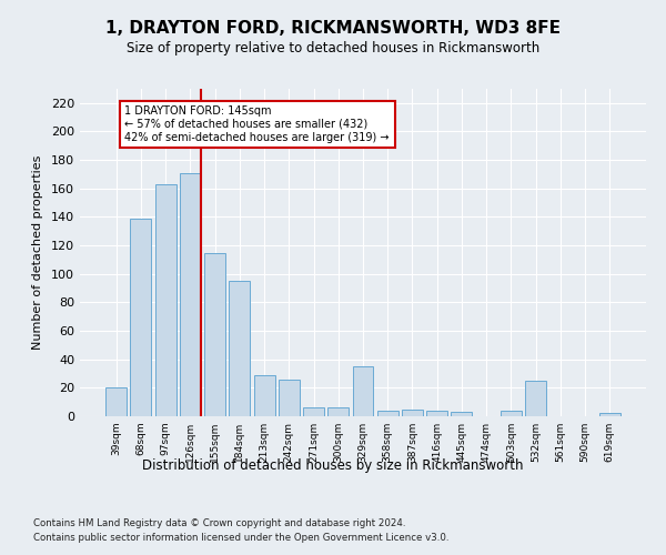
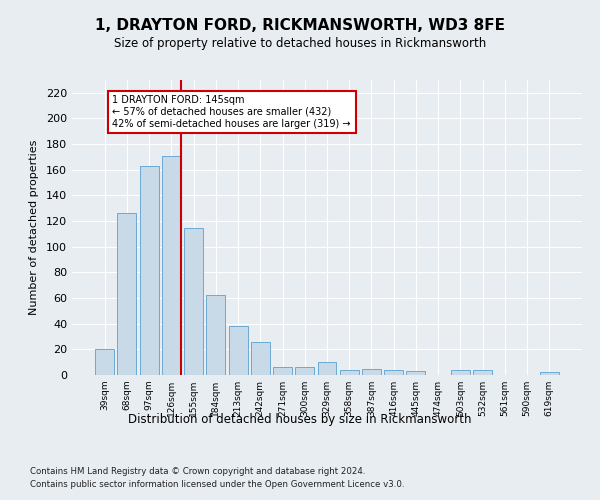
68sqm: 139 -> 126
184sqm: 95 -> 62
213sqm: 29 -> 38
329sqm: 35 -> 10
532sqm: 25 -> 4
